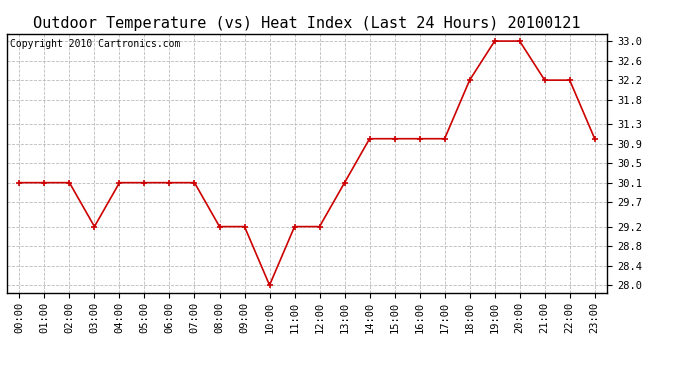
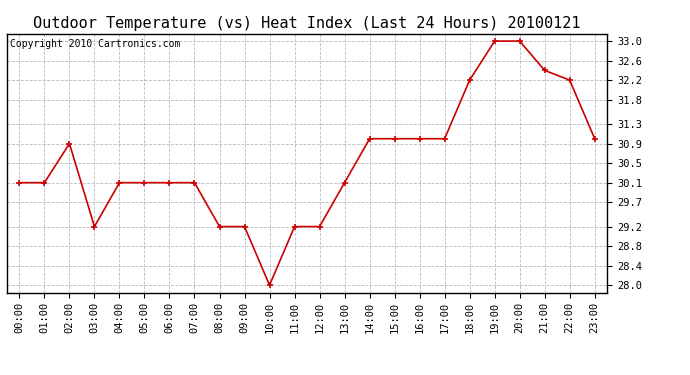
02:00: 30.1 -> 30.9
21:00: 32.2 -> 32.4
